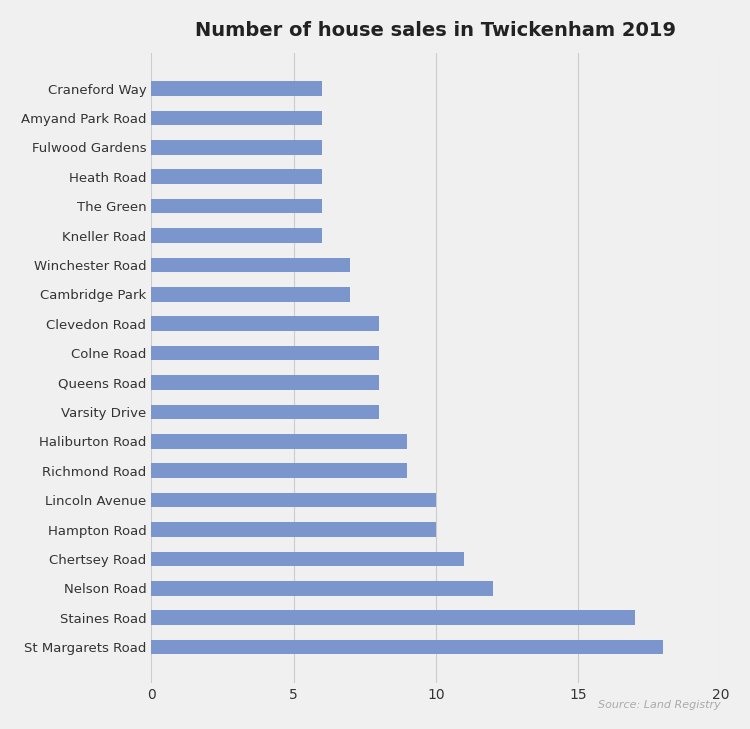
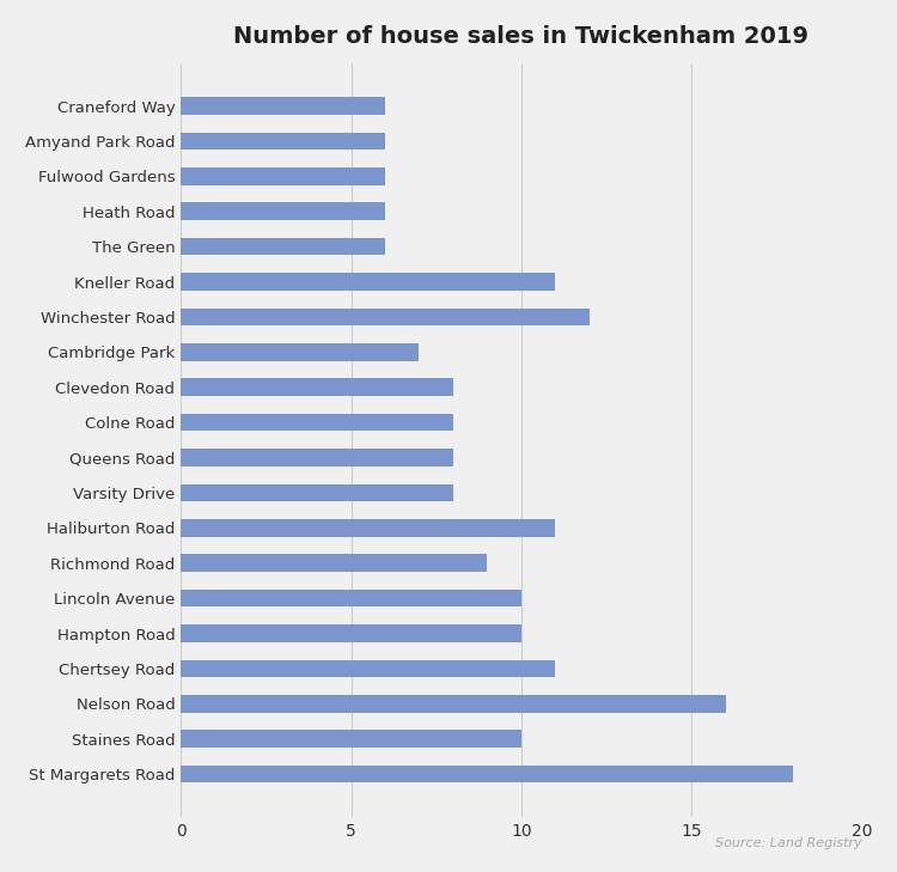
Kneller Road: 6 -> 11
Winchester Road: 7 -> 12
Haliburton Road: 9 -> 11
Nelson Road: 12 -> 16
Staines Road: 17 -> 10
